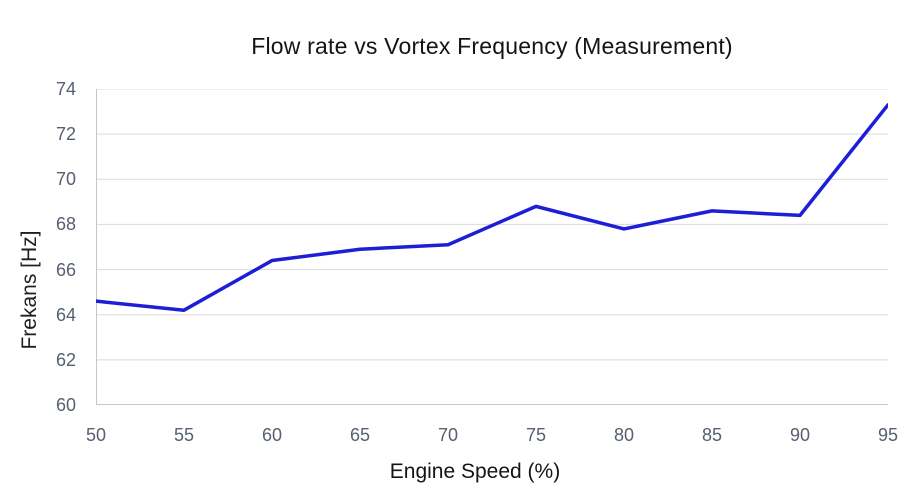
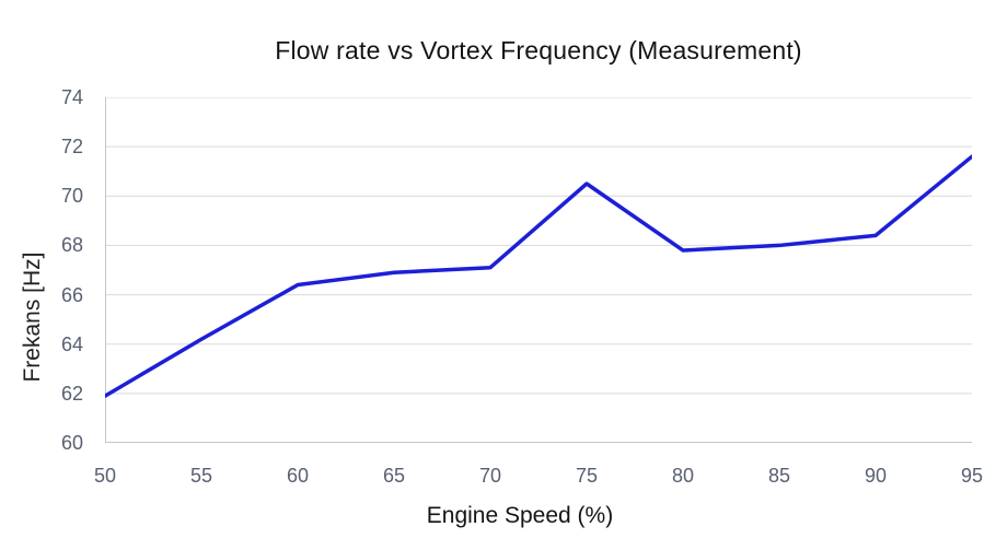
50: 64.6 -> 61.9
75: 68.8 -> 70.5
85: 68.6 -> 68.0
95: 73.3 -> 71.6
